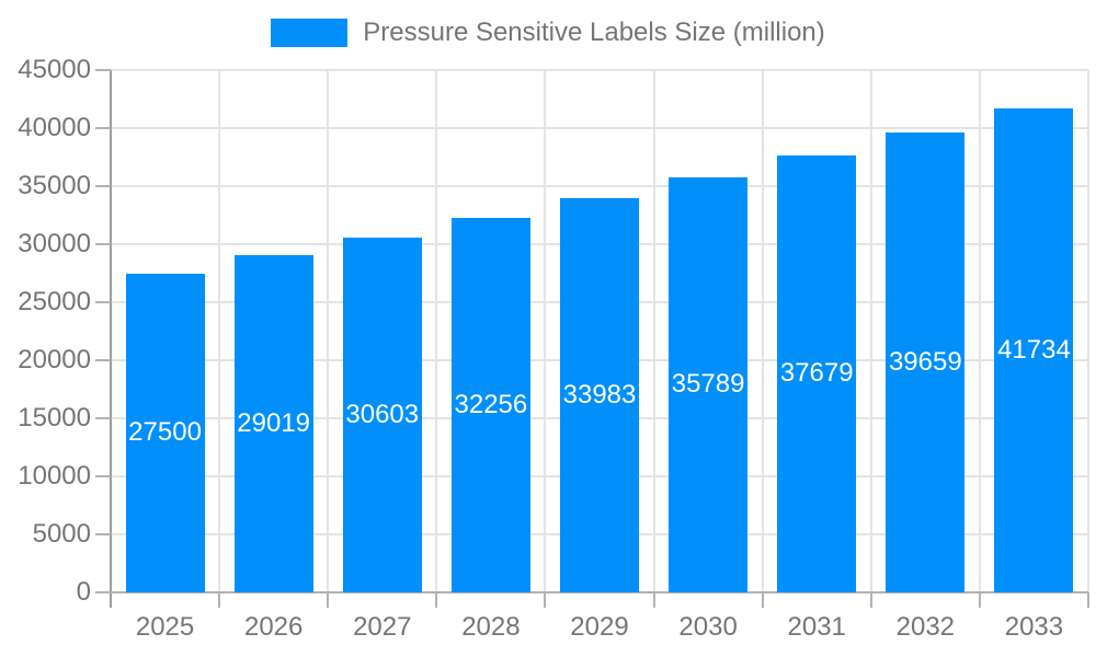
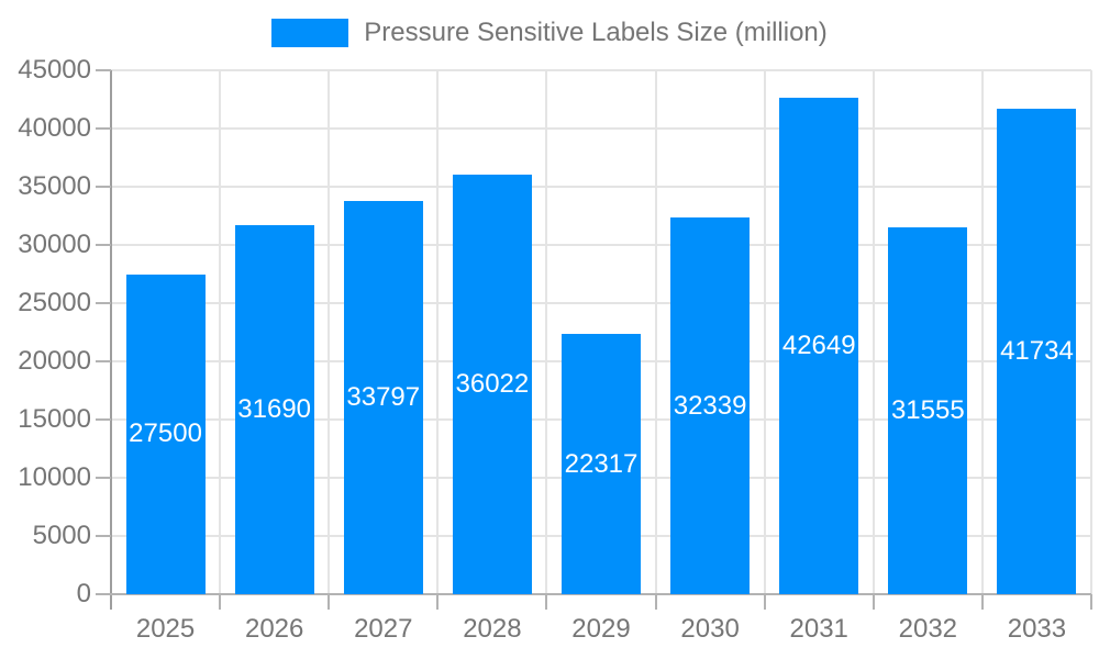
2026: 29019 -> 31690
2027: 30603 -> 33797
2028: 32256 -> 36022
2029: 33983 -> 22317
2030: 35789 -> 32339
2031: 37679 -> 42649
2032: 39659 -> 31555
